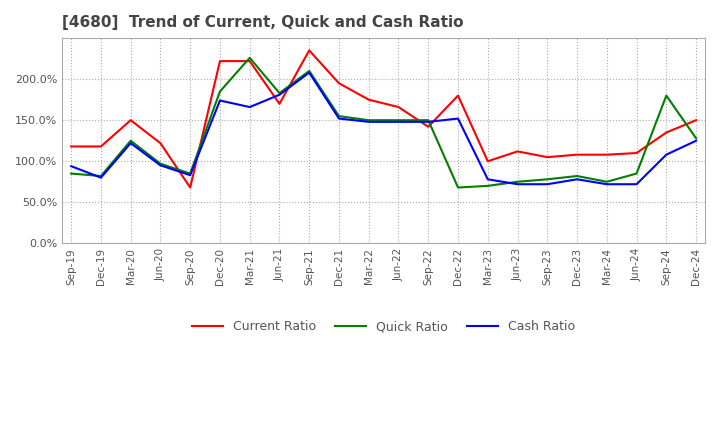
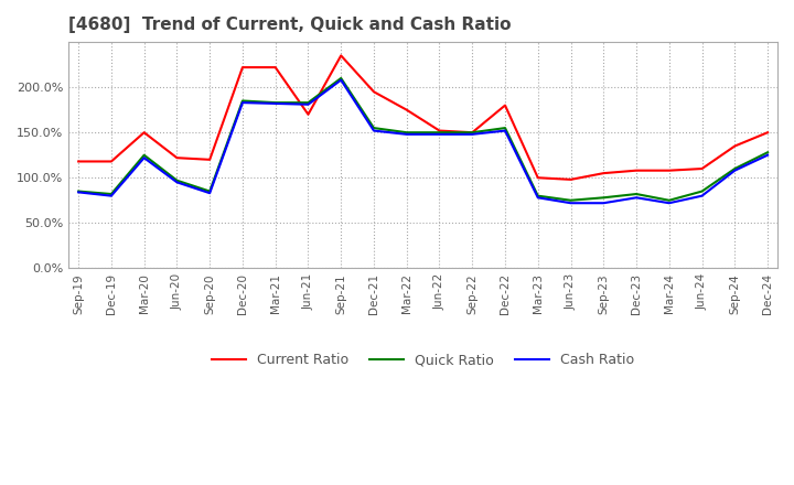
Cash Ratio/Sep-19: 94% -> 84%
Current Ratio/Sep-20: 68% -> 120%
Cash Ratio/Dec-20: 174% -> 183%
Quick Ratio/Mar-21: 226% -> 183%
Cash Ratio/Mar-21: 166% -> 182%
Current Ratio/Jun-22: 166% -> 152%
Current Ratio/Sep-22: 142% -> 150%
Quick Ratio/Dec-22: 68% -> 155%
Quick Ratio/Mar-23: 70% -> 80%
Current Ratio/Jun-23: 112% -> 98%
Cash Ratio/Jun-24: 72% -> 80%
Quick Ratio/Sep-24: 180% -> 110%
